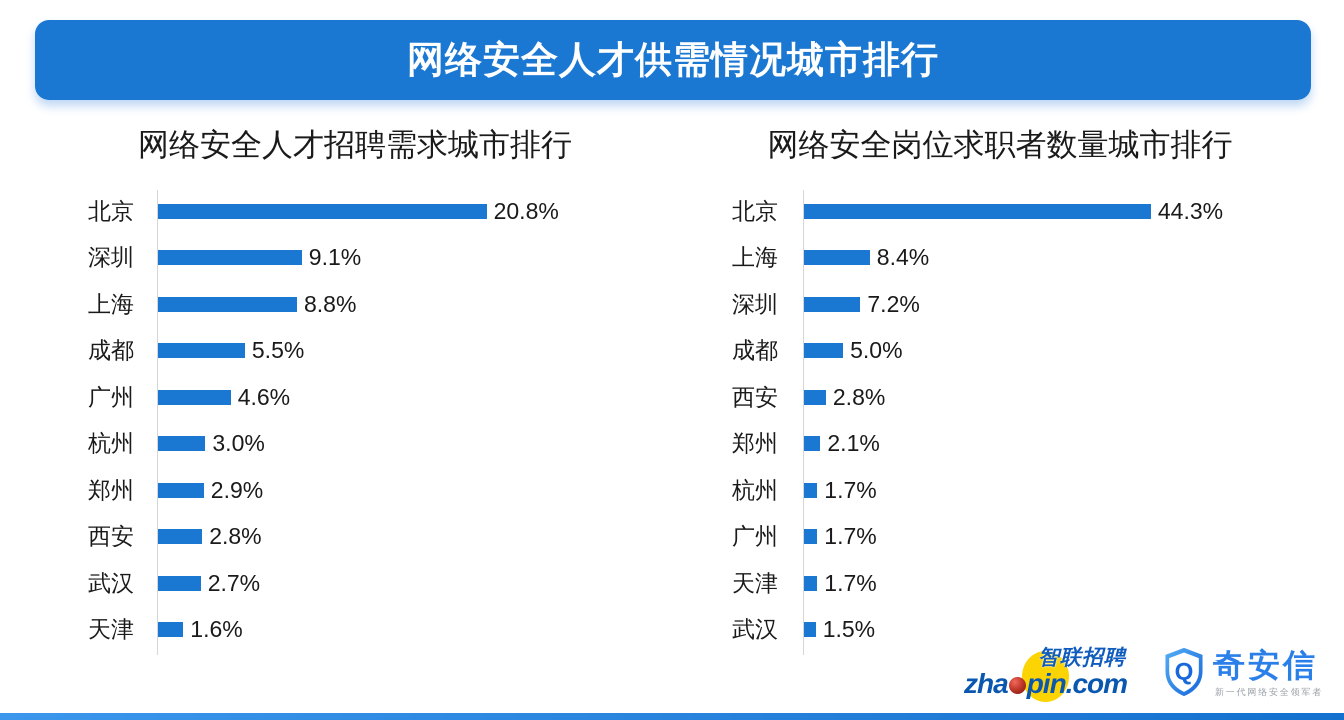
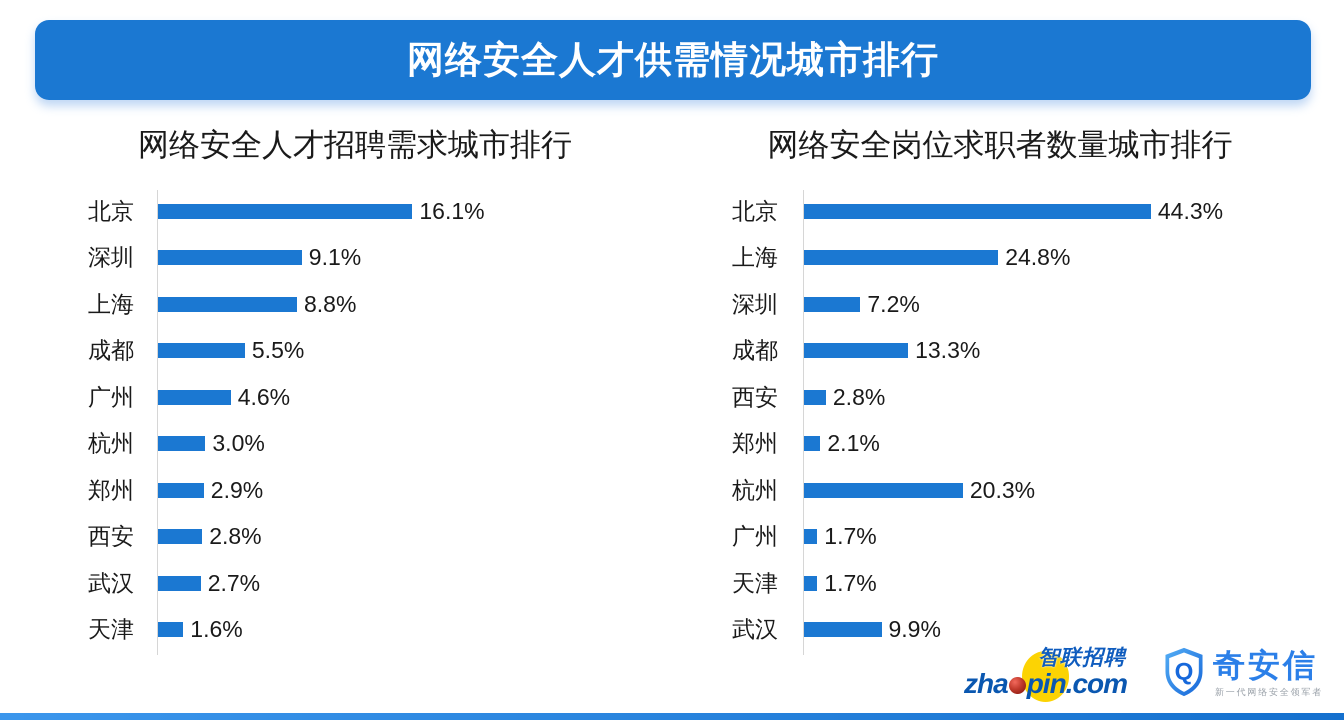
网络安全人才招聘需求城市排行/北京: 20.8% -> 16.1%
网络安全岗位求职者数量城市排行/上海: 8.4% -> 24.8%
网络安全岗位求职者数量城市排行/成都: 5.0% -> 13.3%
网络安全岗位求职者数量城市排行/杭州: 1.7% -> 20.3%
网络安全岗位求职者数量城市排行/武汉: 1.5% -> 9.9%
